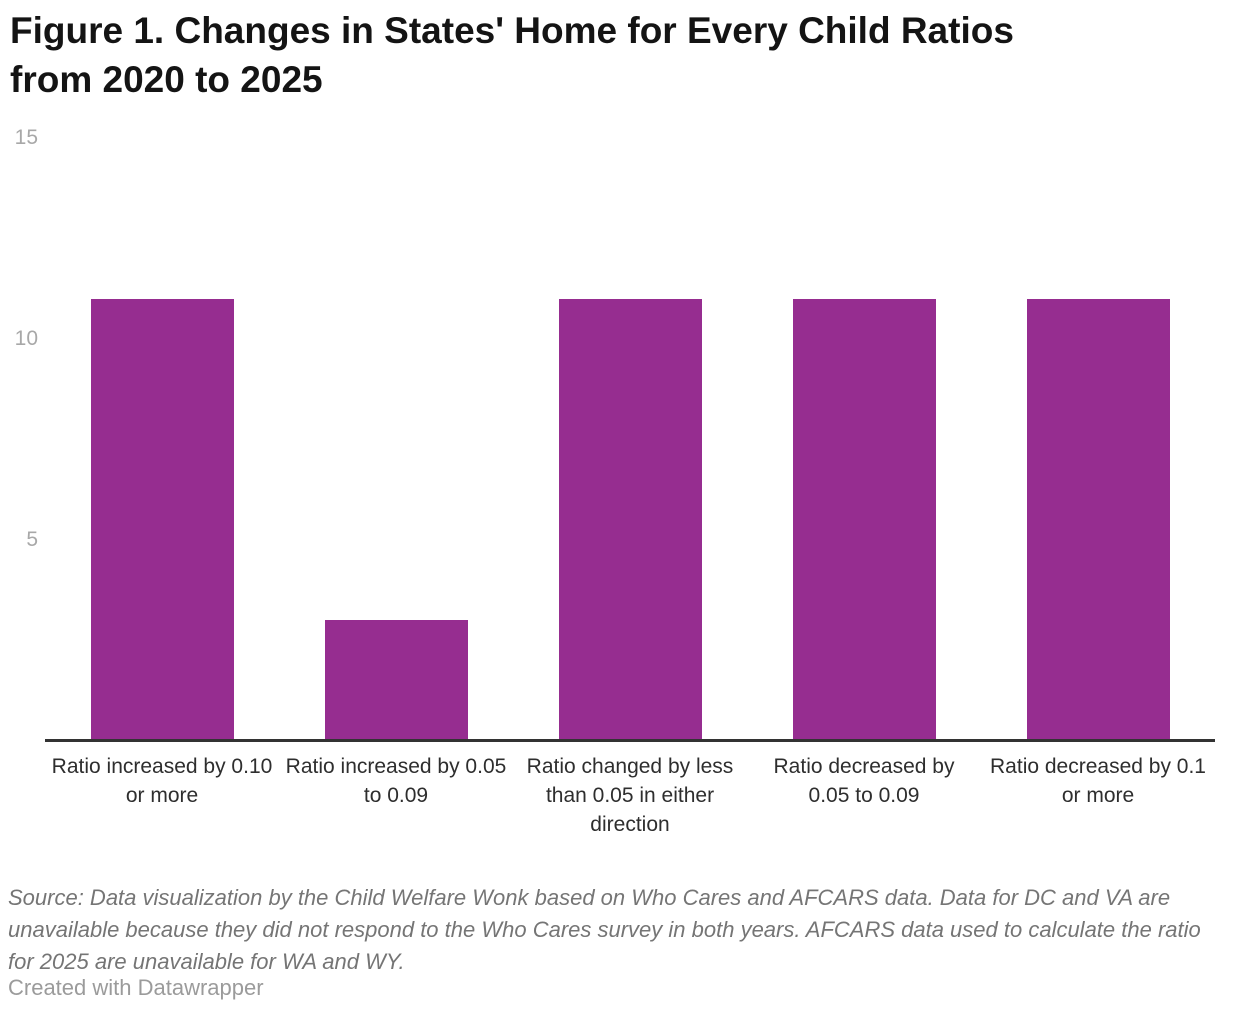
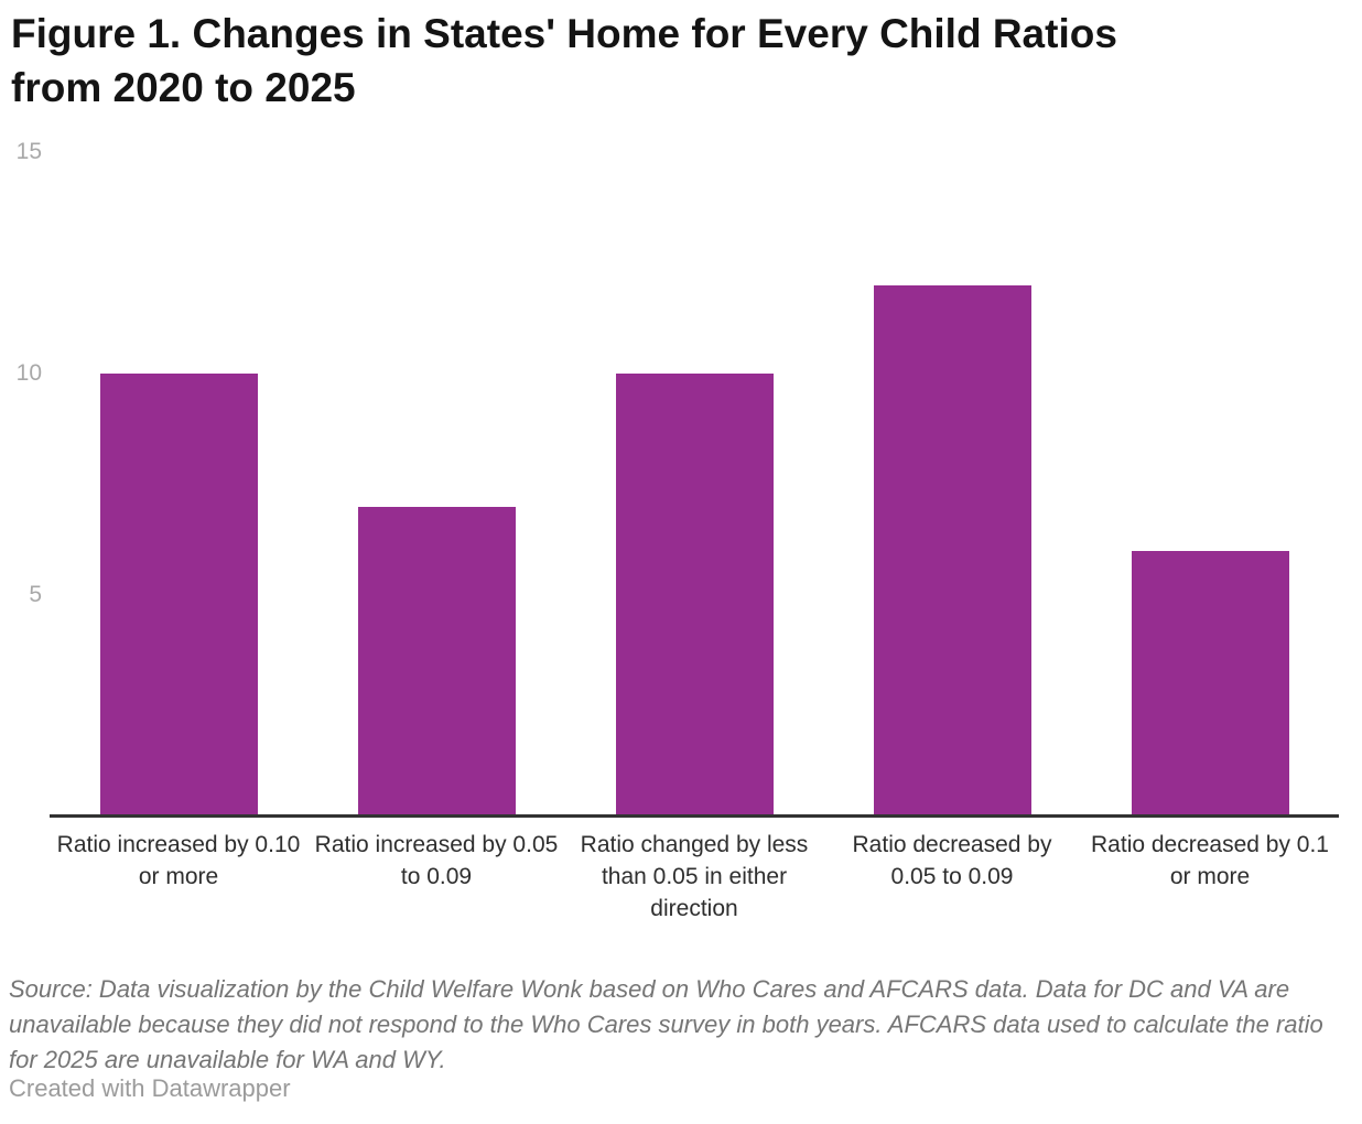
Ratio increased by 0.10 or more: 11 -> 10
Ratio increased by 0.05 to 0.09: 3 -> 7
Ratio changed by less than 0.05 in either direction: 11 -> 10
Ratio decreased by 0.05 to 0.09: 11 -> 12
Ratio decreased by 0.1 or more: 11 -> 6
